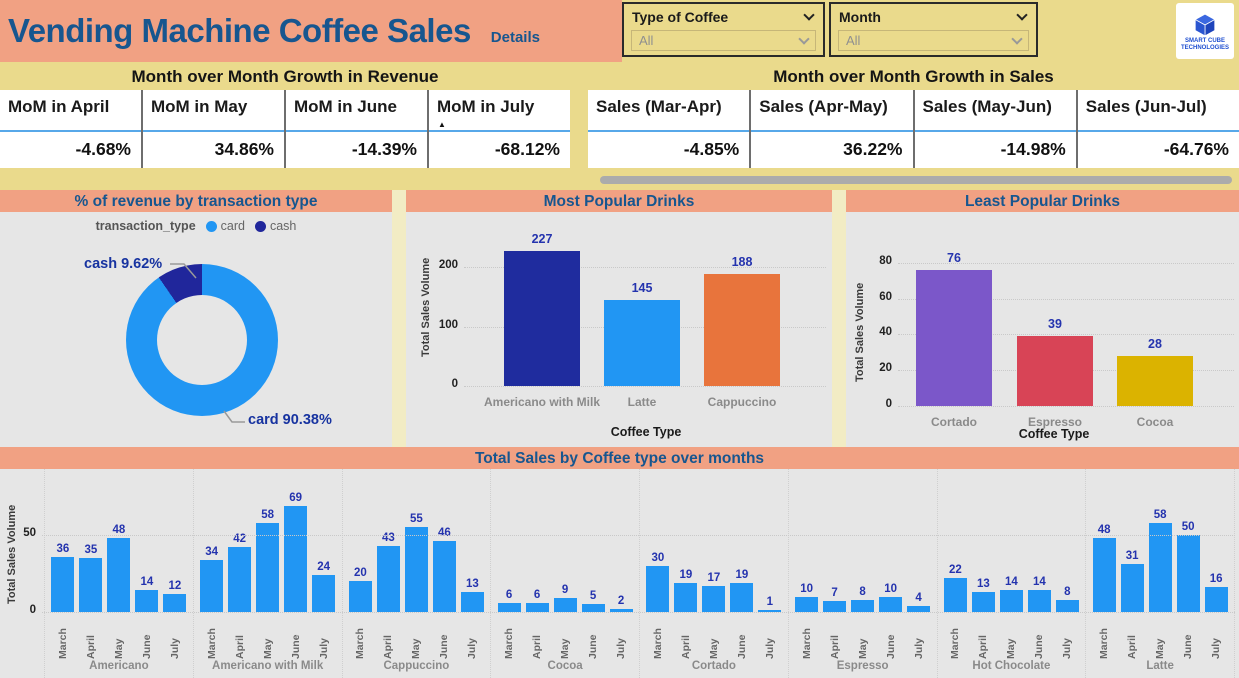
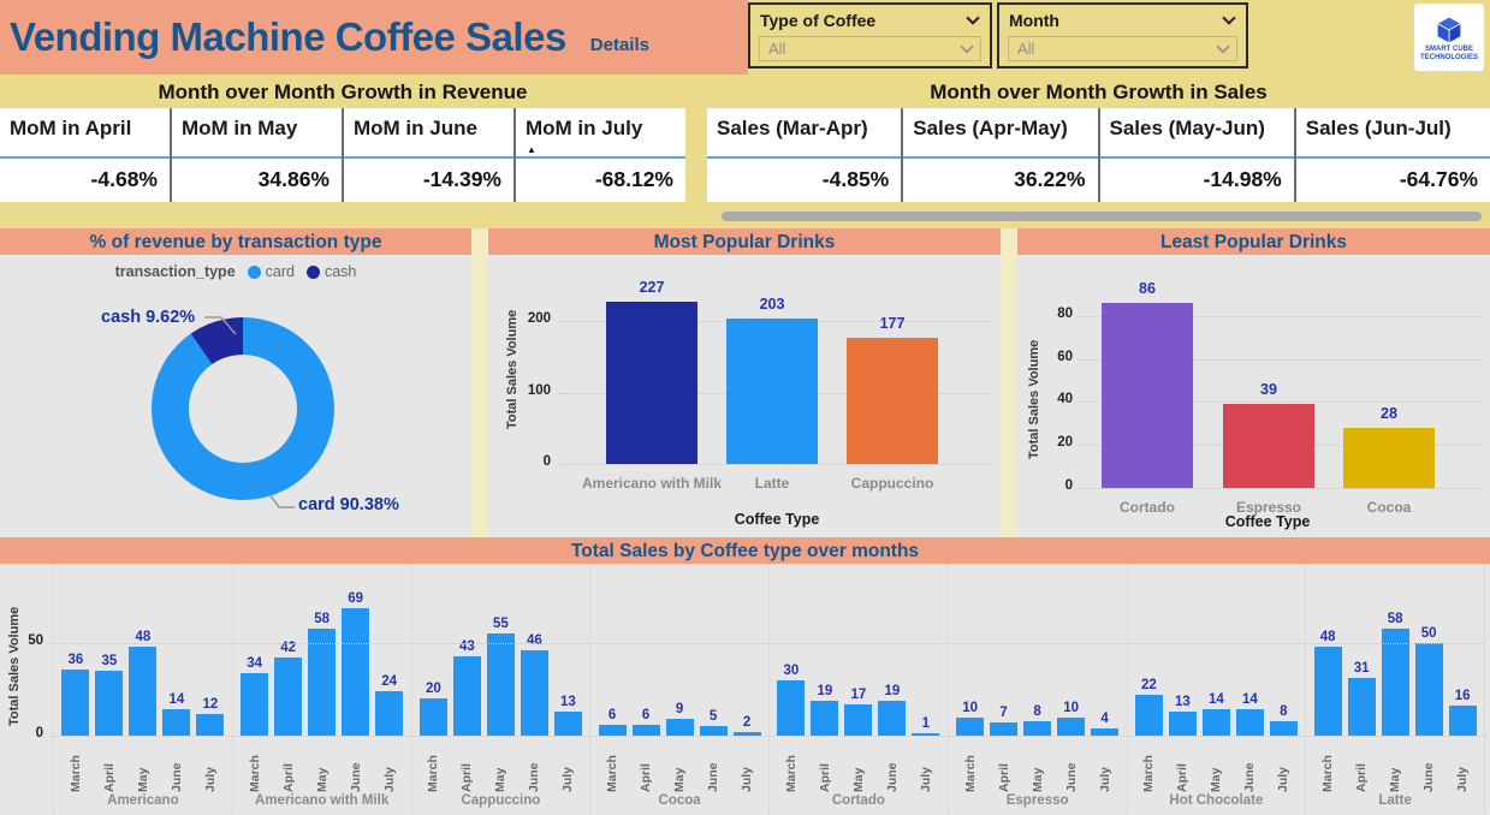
Most Popular Drinks/Latte: 145 -> 203
Most Popular Drinks/Cappuccino: 188 -> 177
Least Popular Drinks/Cortado: 76 -> 86
